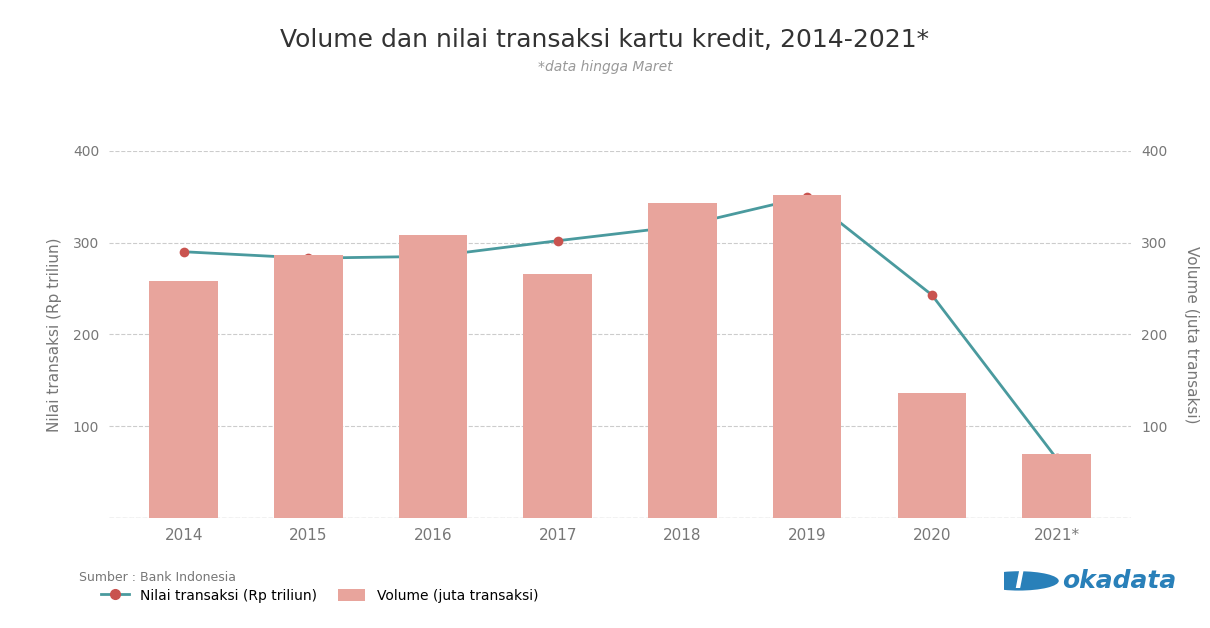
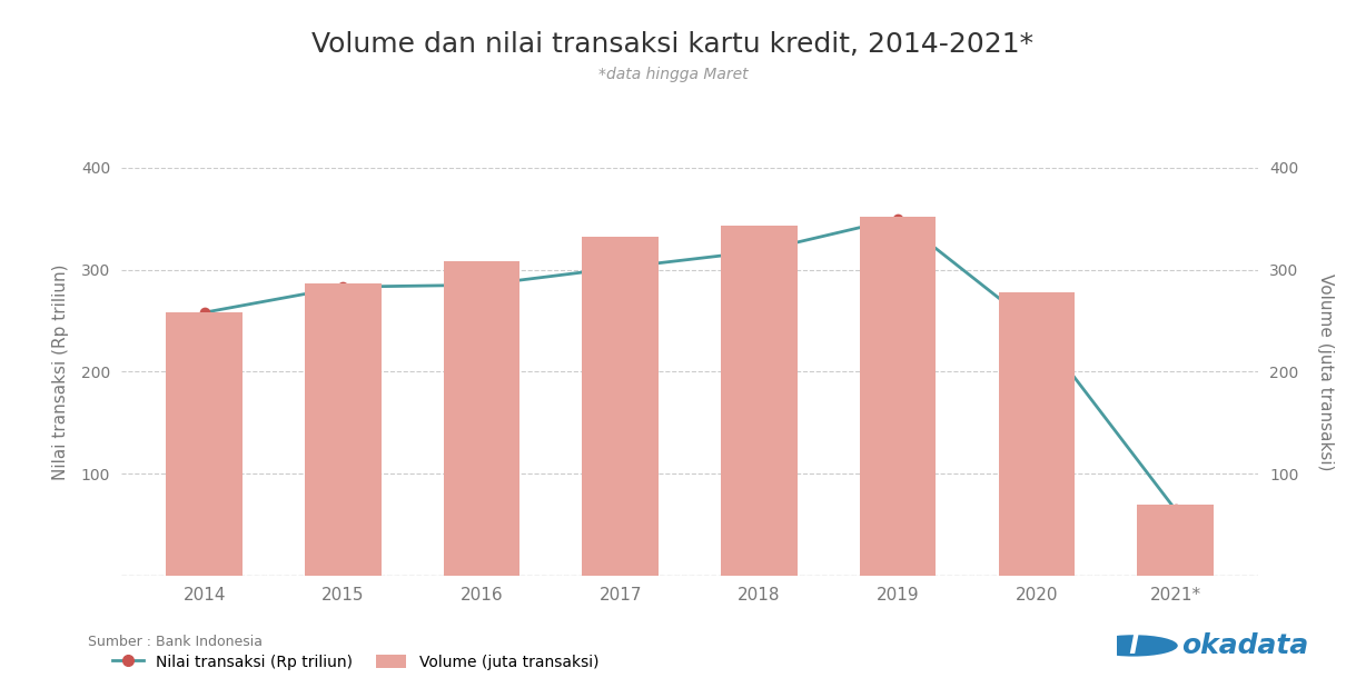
Nilai transaksi (Rp triliun)/2014: 290 -> 258
Volume (juta transaksi)/2017: 266 -> 332
Volume (juta transaksi)/2020: 136 -> 278
